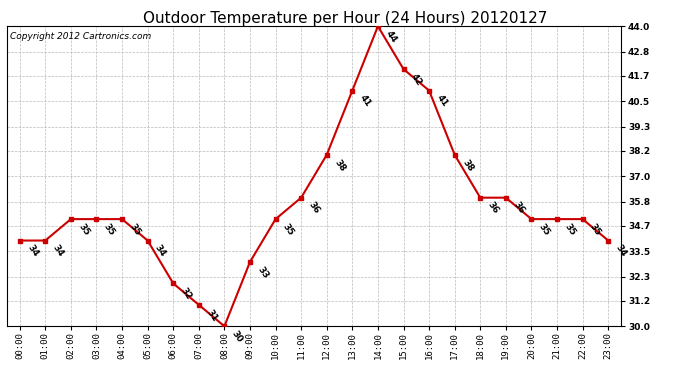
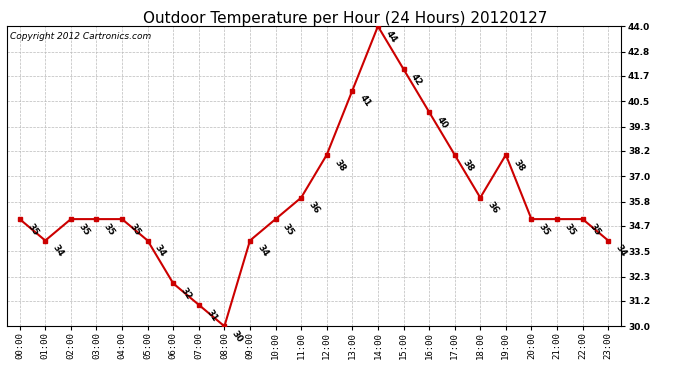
00:00: 34 -> 35
09:00: 33 -> 34
16:00: 41 -> 40
19:00: 36 -> 38
